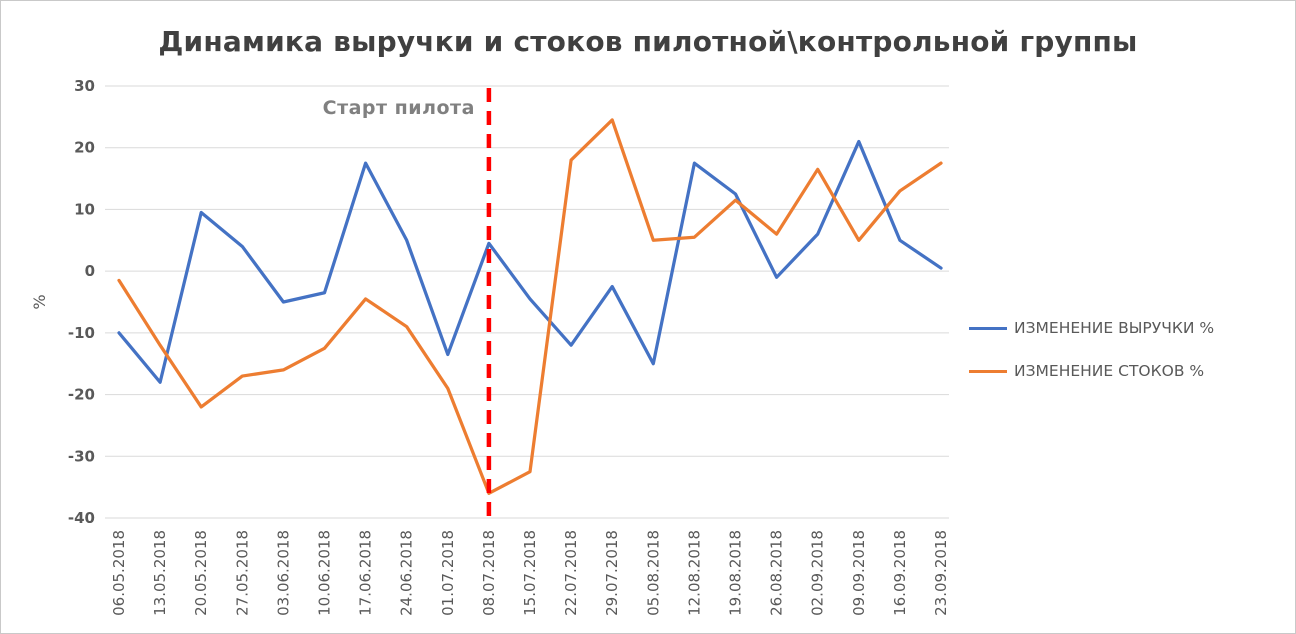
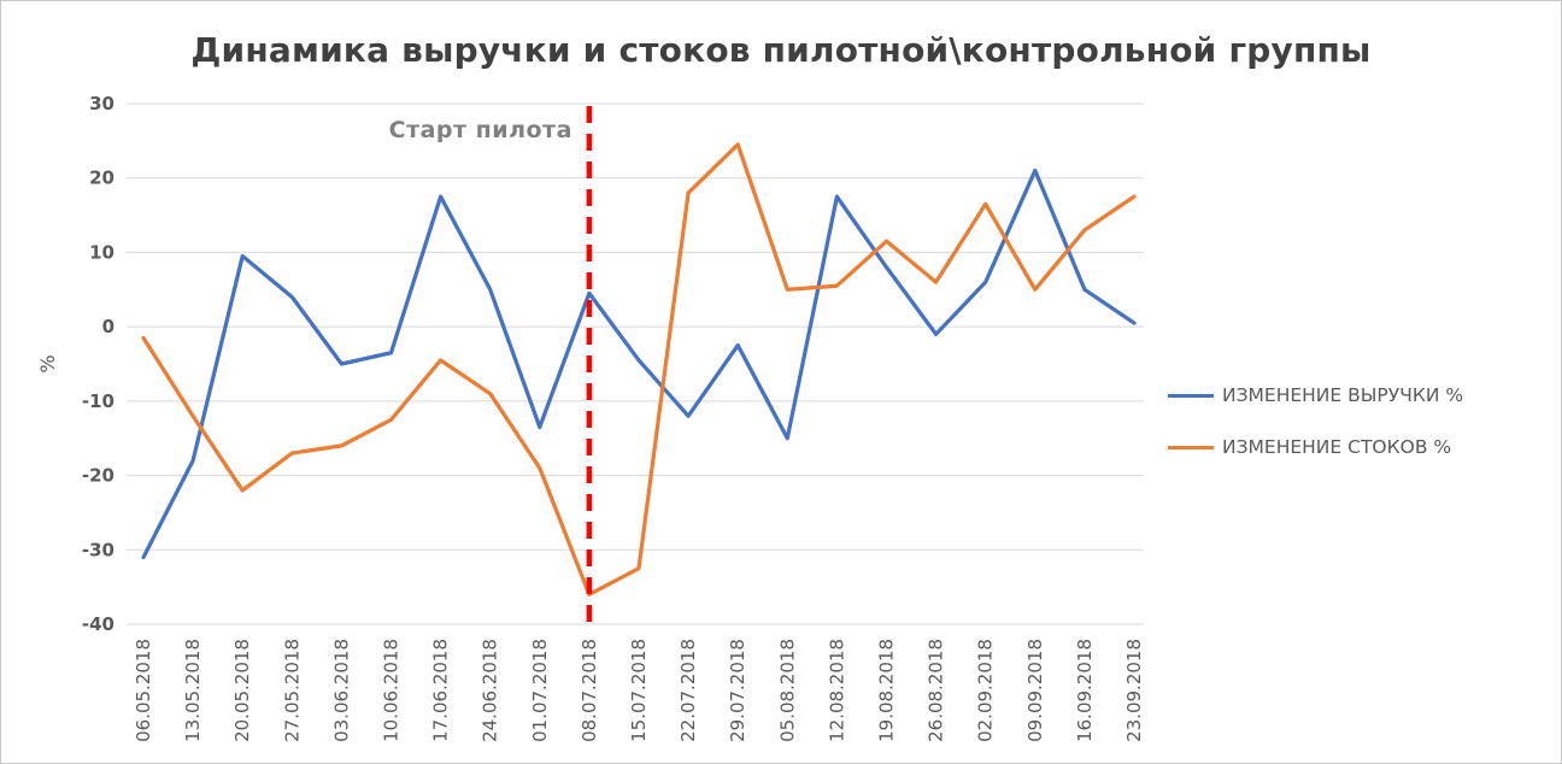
ИЗМЕНЕНИЕ ВЫРУЧКИ %/06.05.2018: -10 -> -31
ИЗМЕНЕНИЕ ВЫРУЧКИ %/19.08.2018: 12 -> 8
